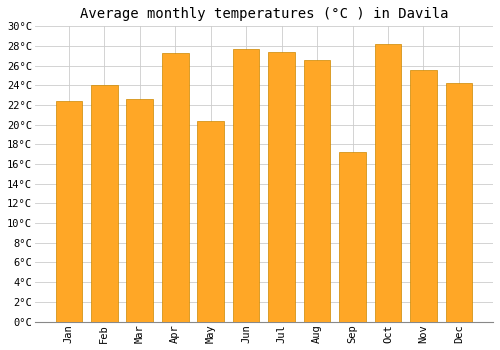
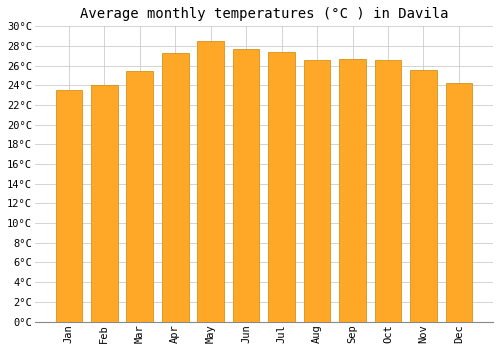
Jan: 22.4°C -> 23.5°C
Mar: 22.6°C -> 25.5°C
May: 20.4°C -> 28.5°C
Sep: 17.2°C -> 26.7°C
Oct: 28.2°C -> 26.6°C
